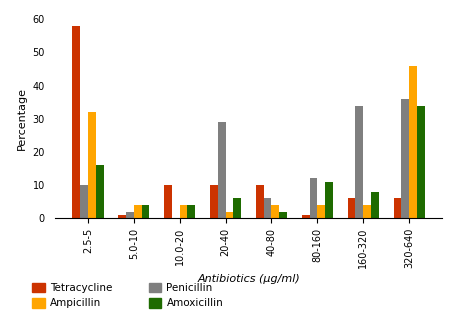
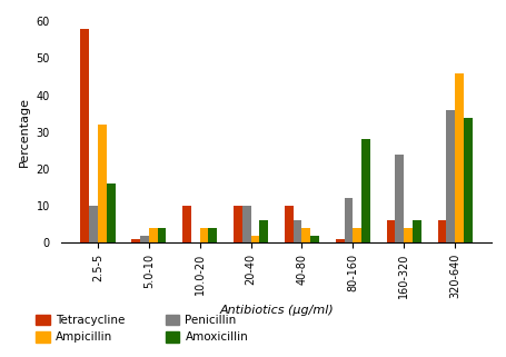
Penicillin/20-40: 29 -> 10
Amoxicillin/80-160: 11 -> 28
Penicillin/160-320: 34 -> 24
Amoxicillin/160-320: 8 -> 6
